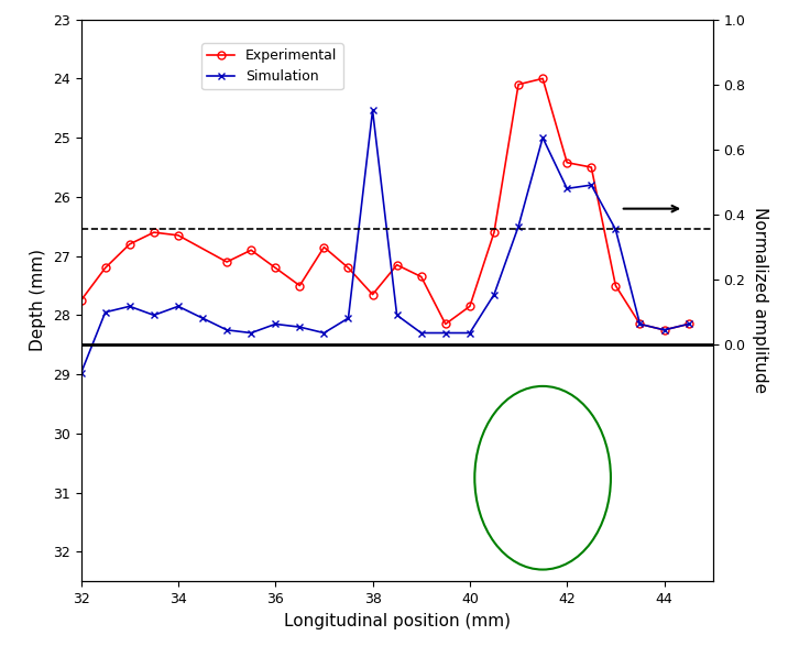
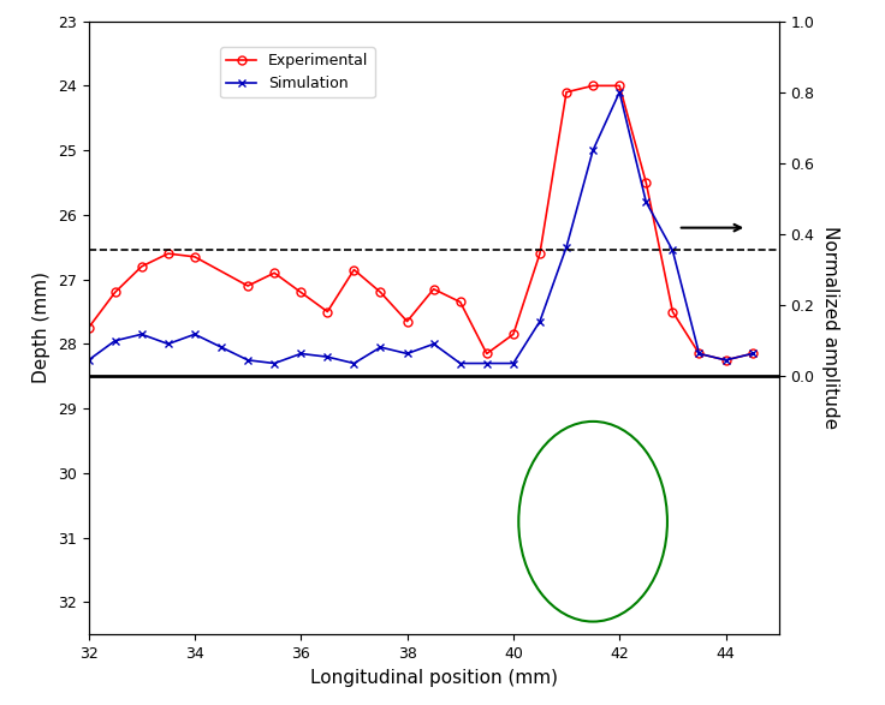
Simulation/32: 28.98 -> 28.25
Simulation/38: 24.54 -> 28.15
Experimental/42: 25.42 -> 24.00
Simulation/42: 25.86 -> 24.10
